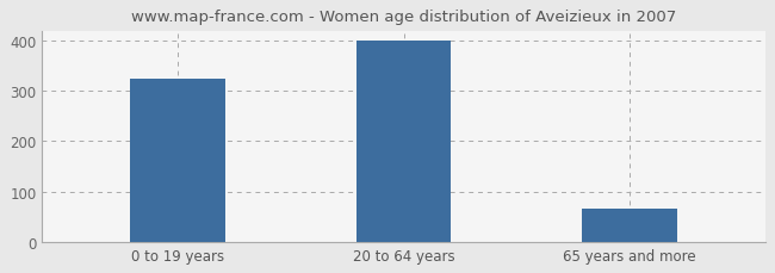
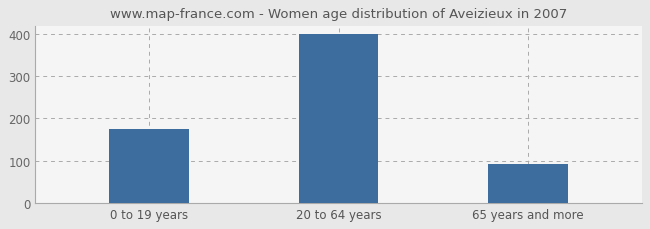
0 to 19 years: 325 -> 175
65 years and more: 65 -> 92
